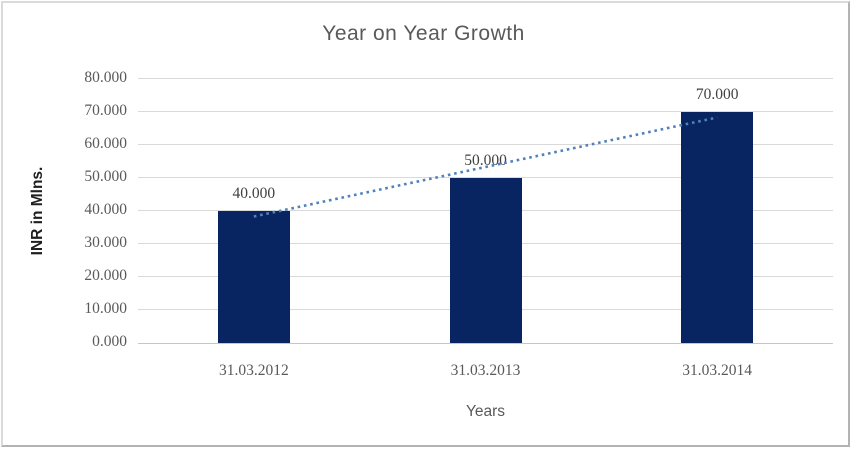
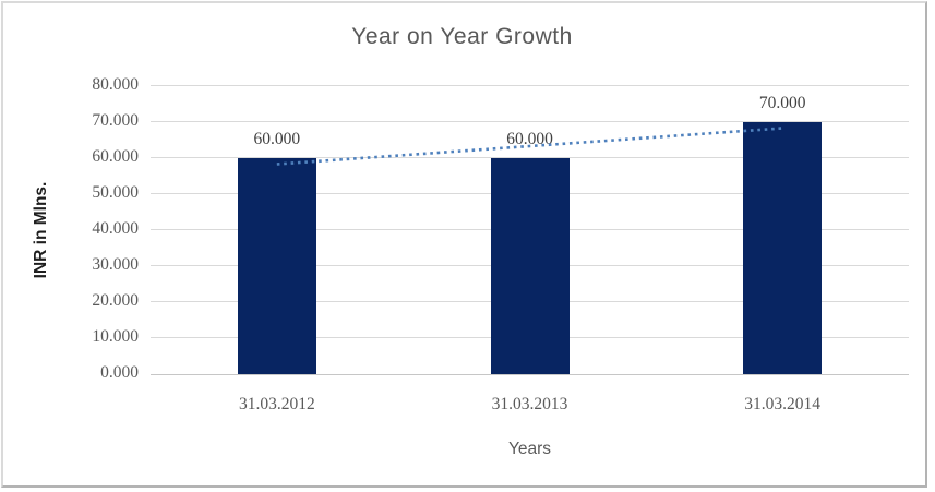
31.03.2012: 40.000 -> 60.000
31.03.2013: 50.000 -> 60.000
